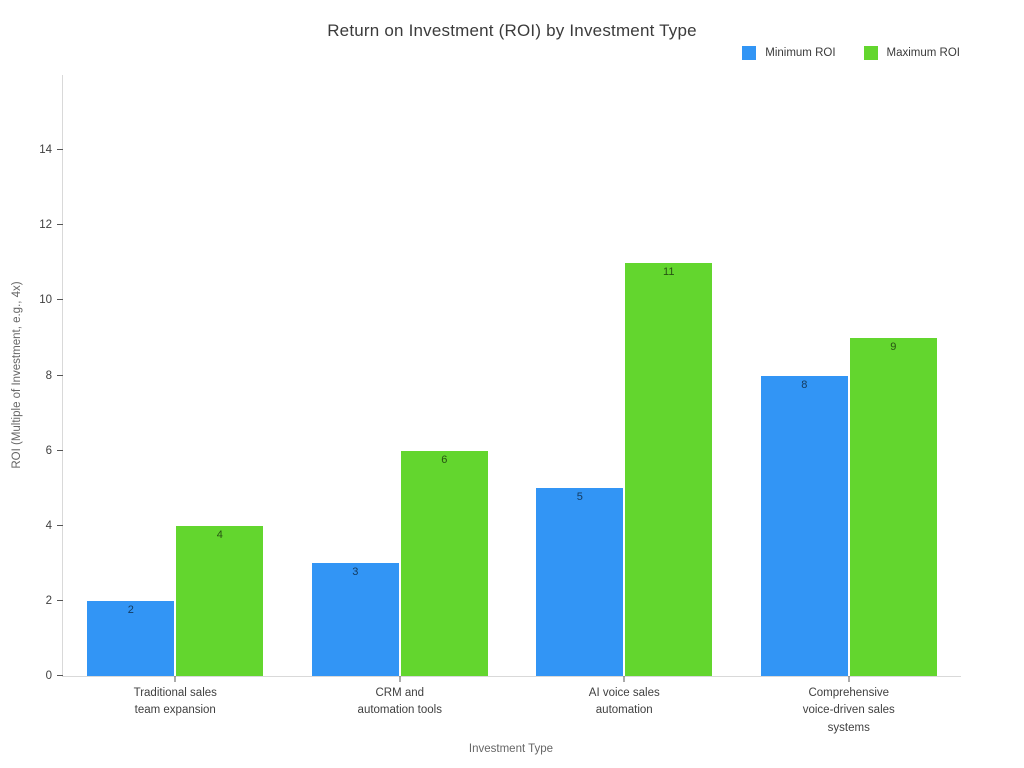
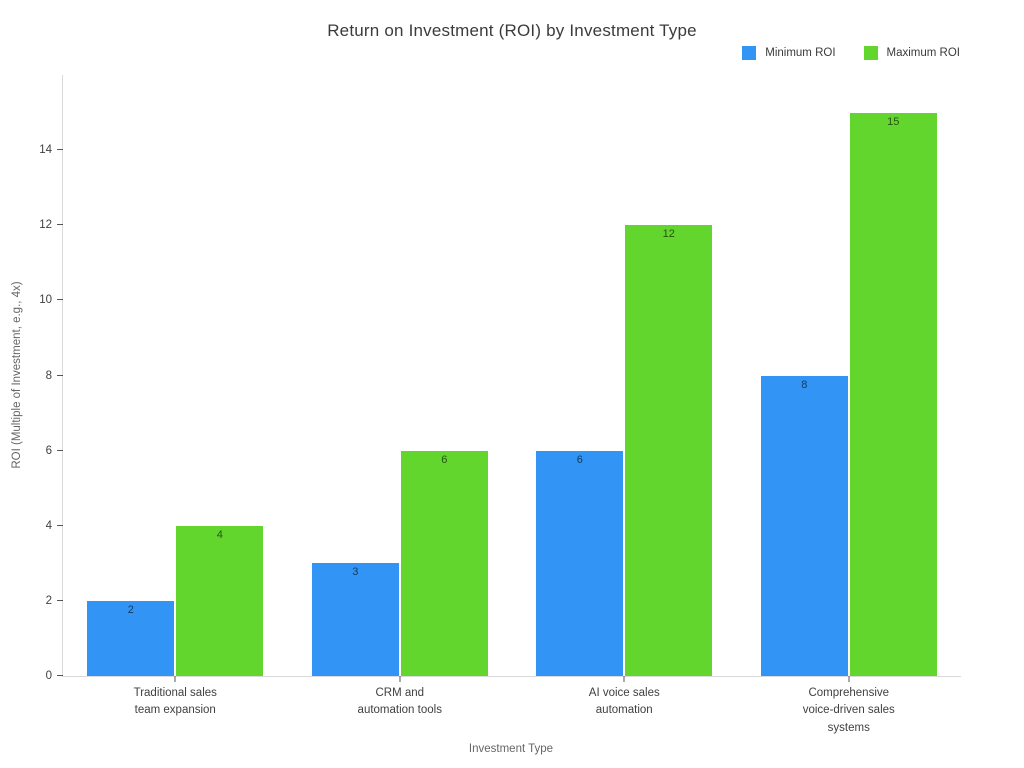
Minimum ROI/AI voice sales automation: 5 -> 6
Maximum ROI/AI voice sales automation: 11 -> 12
Maximum ROI/Comprehensive voice-driven sales systems: 9 -> 15
